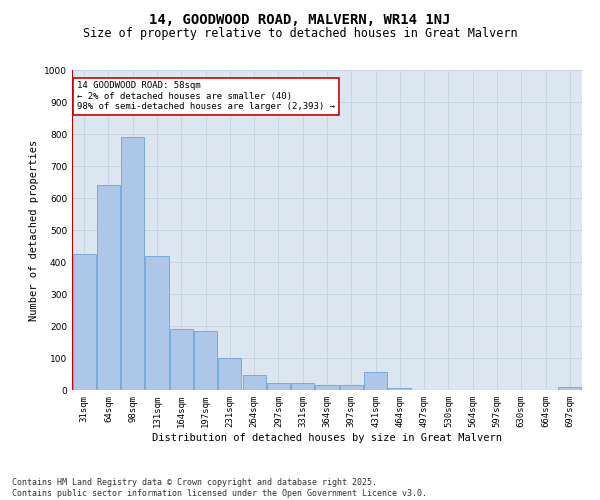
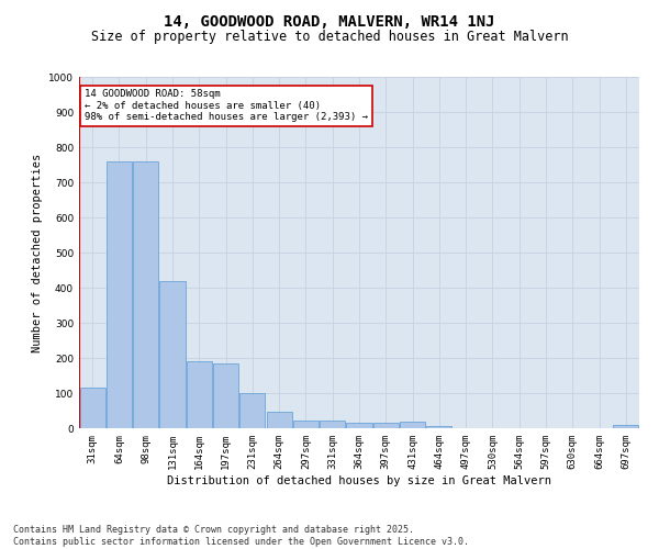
31sqm: 425 -> 115
64sqm: 640 -> 760
98sqm: 790 -> 760
431sqm: 55 -> 20
